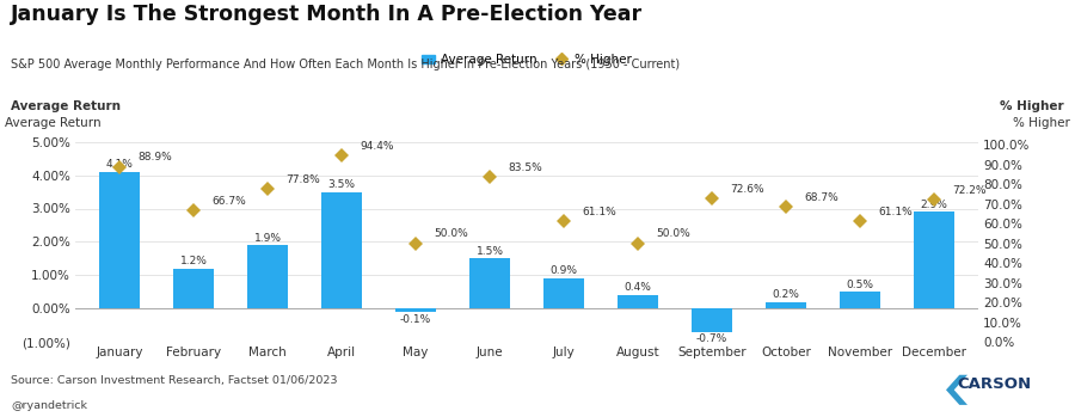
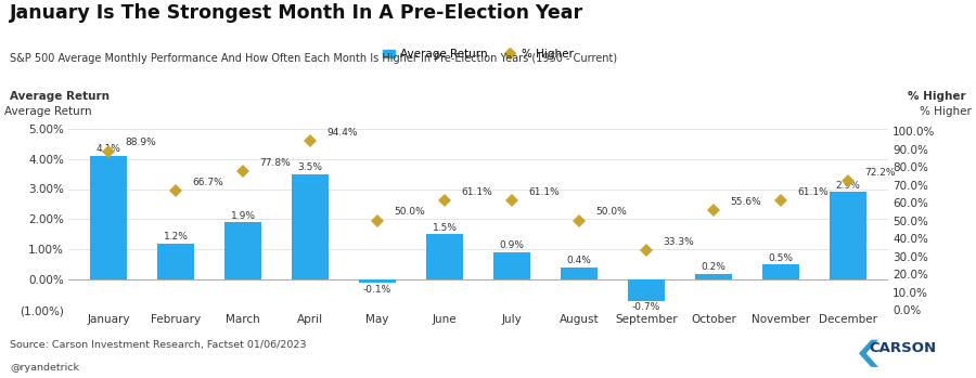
% Higher/June: 83.5% -> 61.1%
% Higher/September: 72.6% -> 33.3%
% Higher/October: 68.7% -> 55.6%
